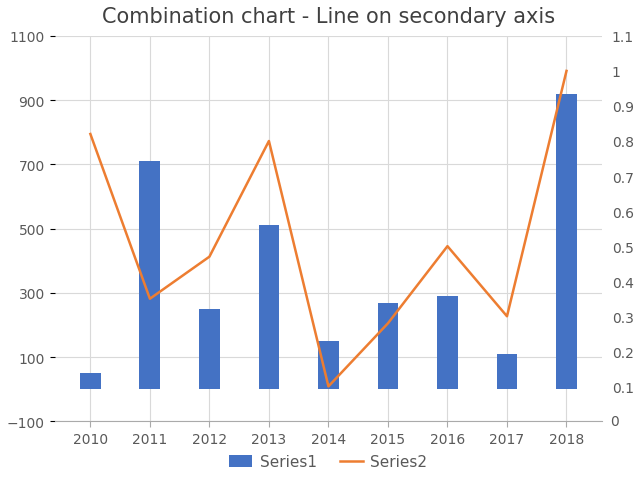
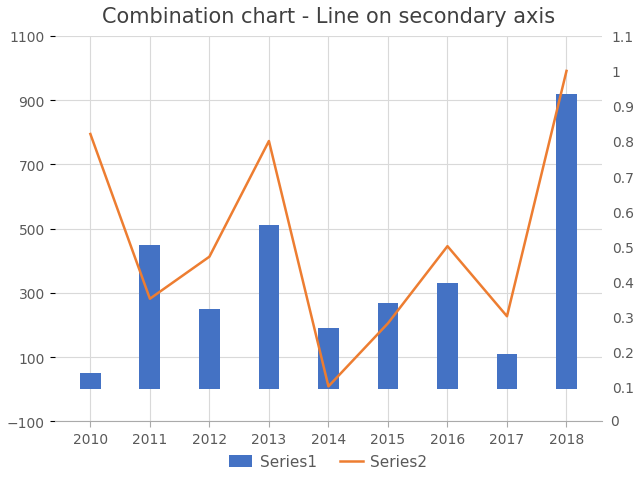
Series1/2011: 710 -> 450
Series1/2014: 150 -> 190
Series1/2016: 290 -> 330
